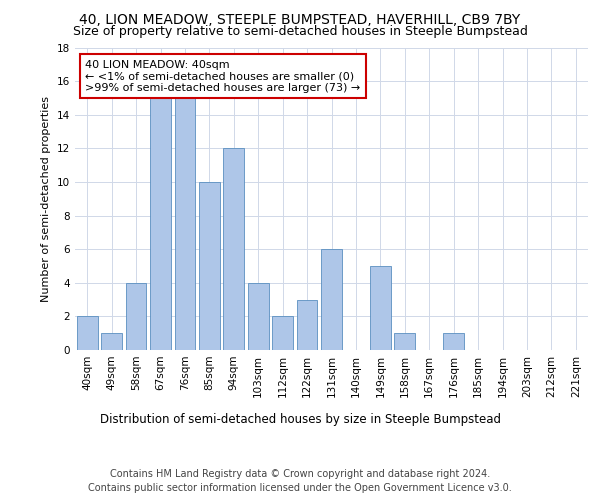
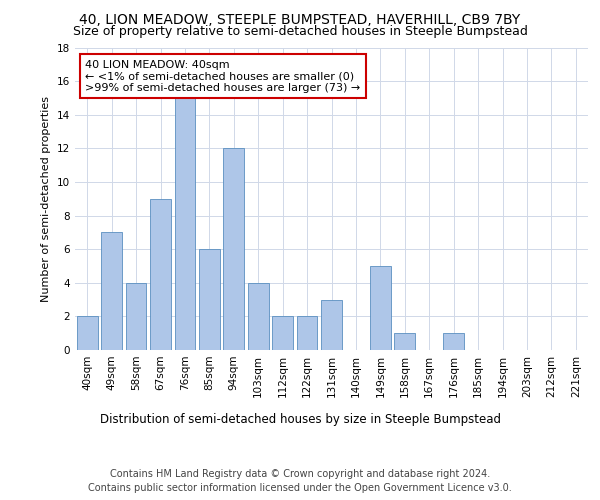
49sqm: 1 -> 7
67sqm: 15 -> 9
85sqm: 10 -> 6
122sqm: 3 -> 2
131sqm: 6 -> 3
